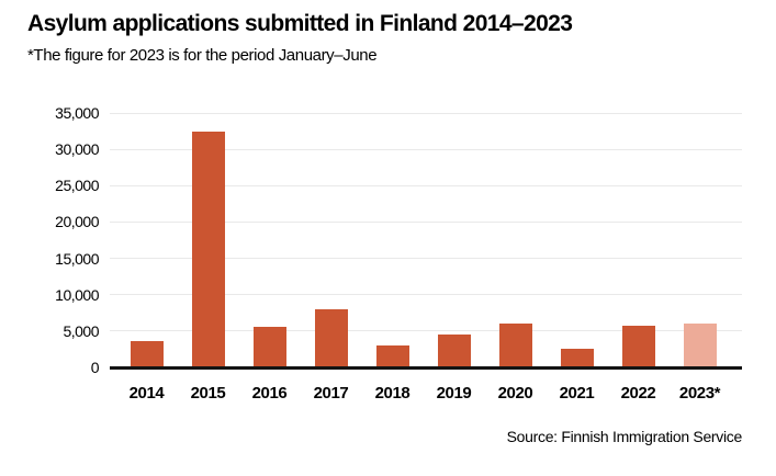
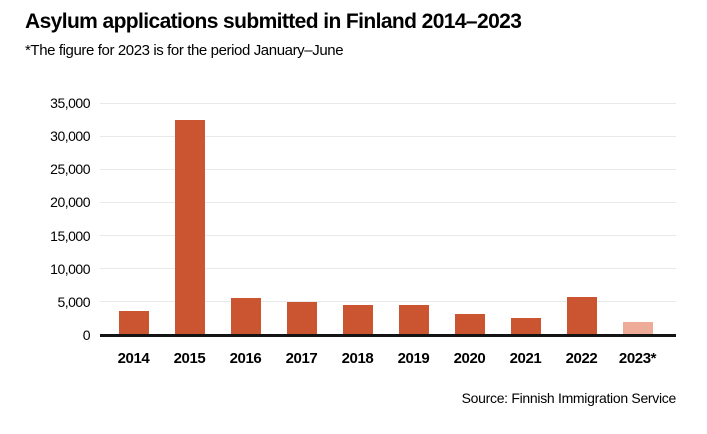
2017: 8000 -> 5000
2018: 3000 -> 5000
2020: 6000 -> 3000
2023*: 6000 -> 2000
